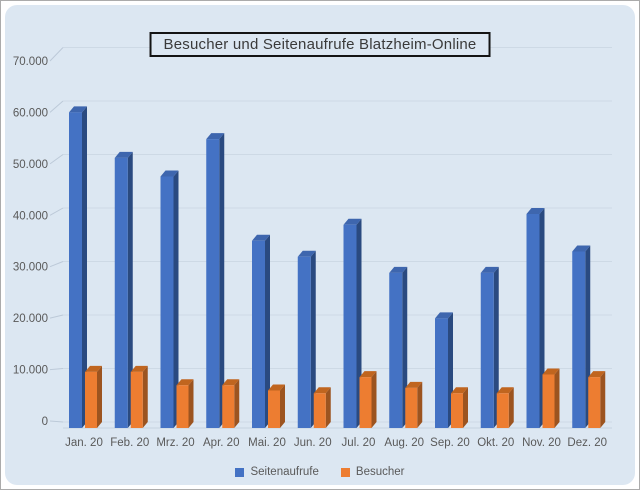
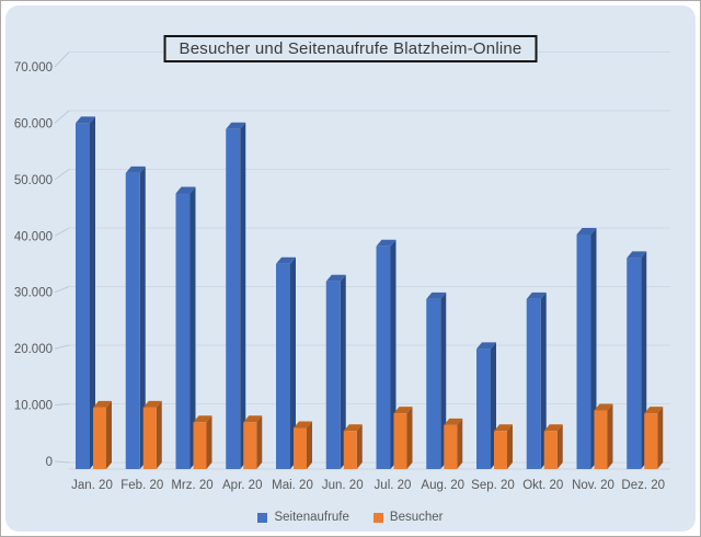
Seitenaufrufe/Apr. 20: 54000 -> 58000
Seitenaufrufe/Dez. 20: 33000 -> 36000
